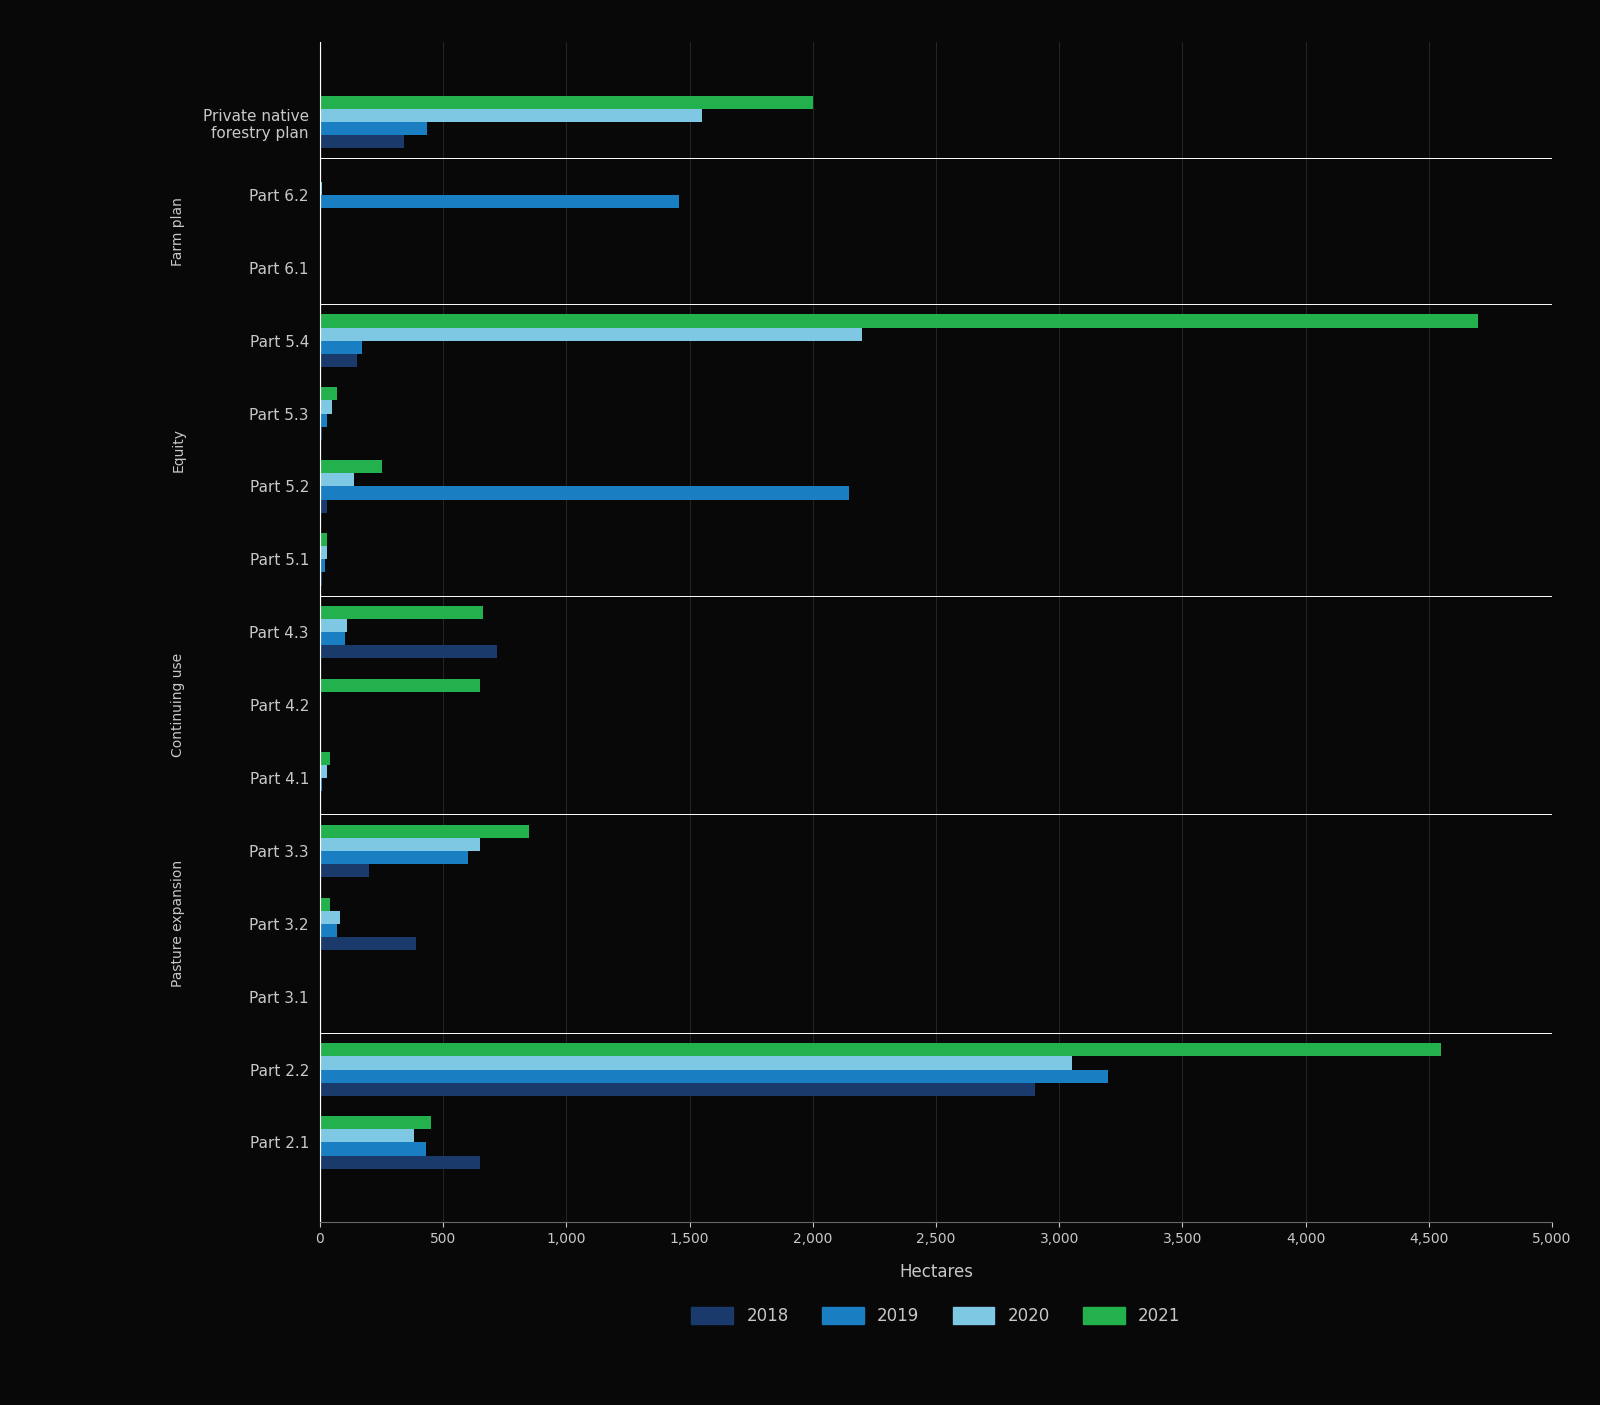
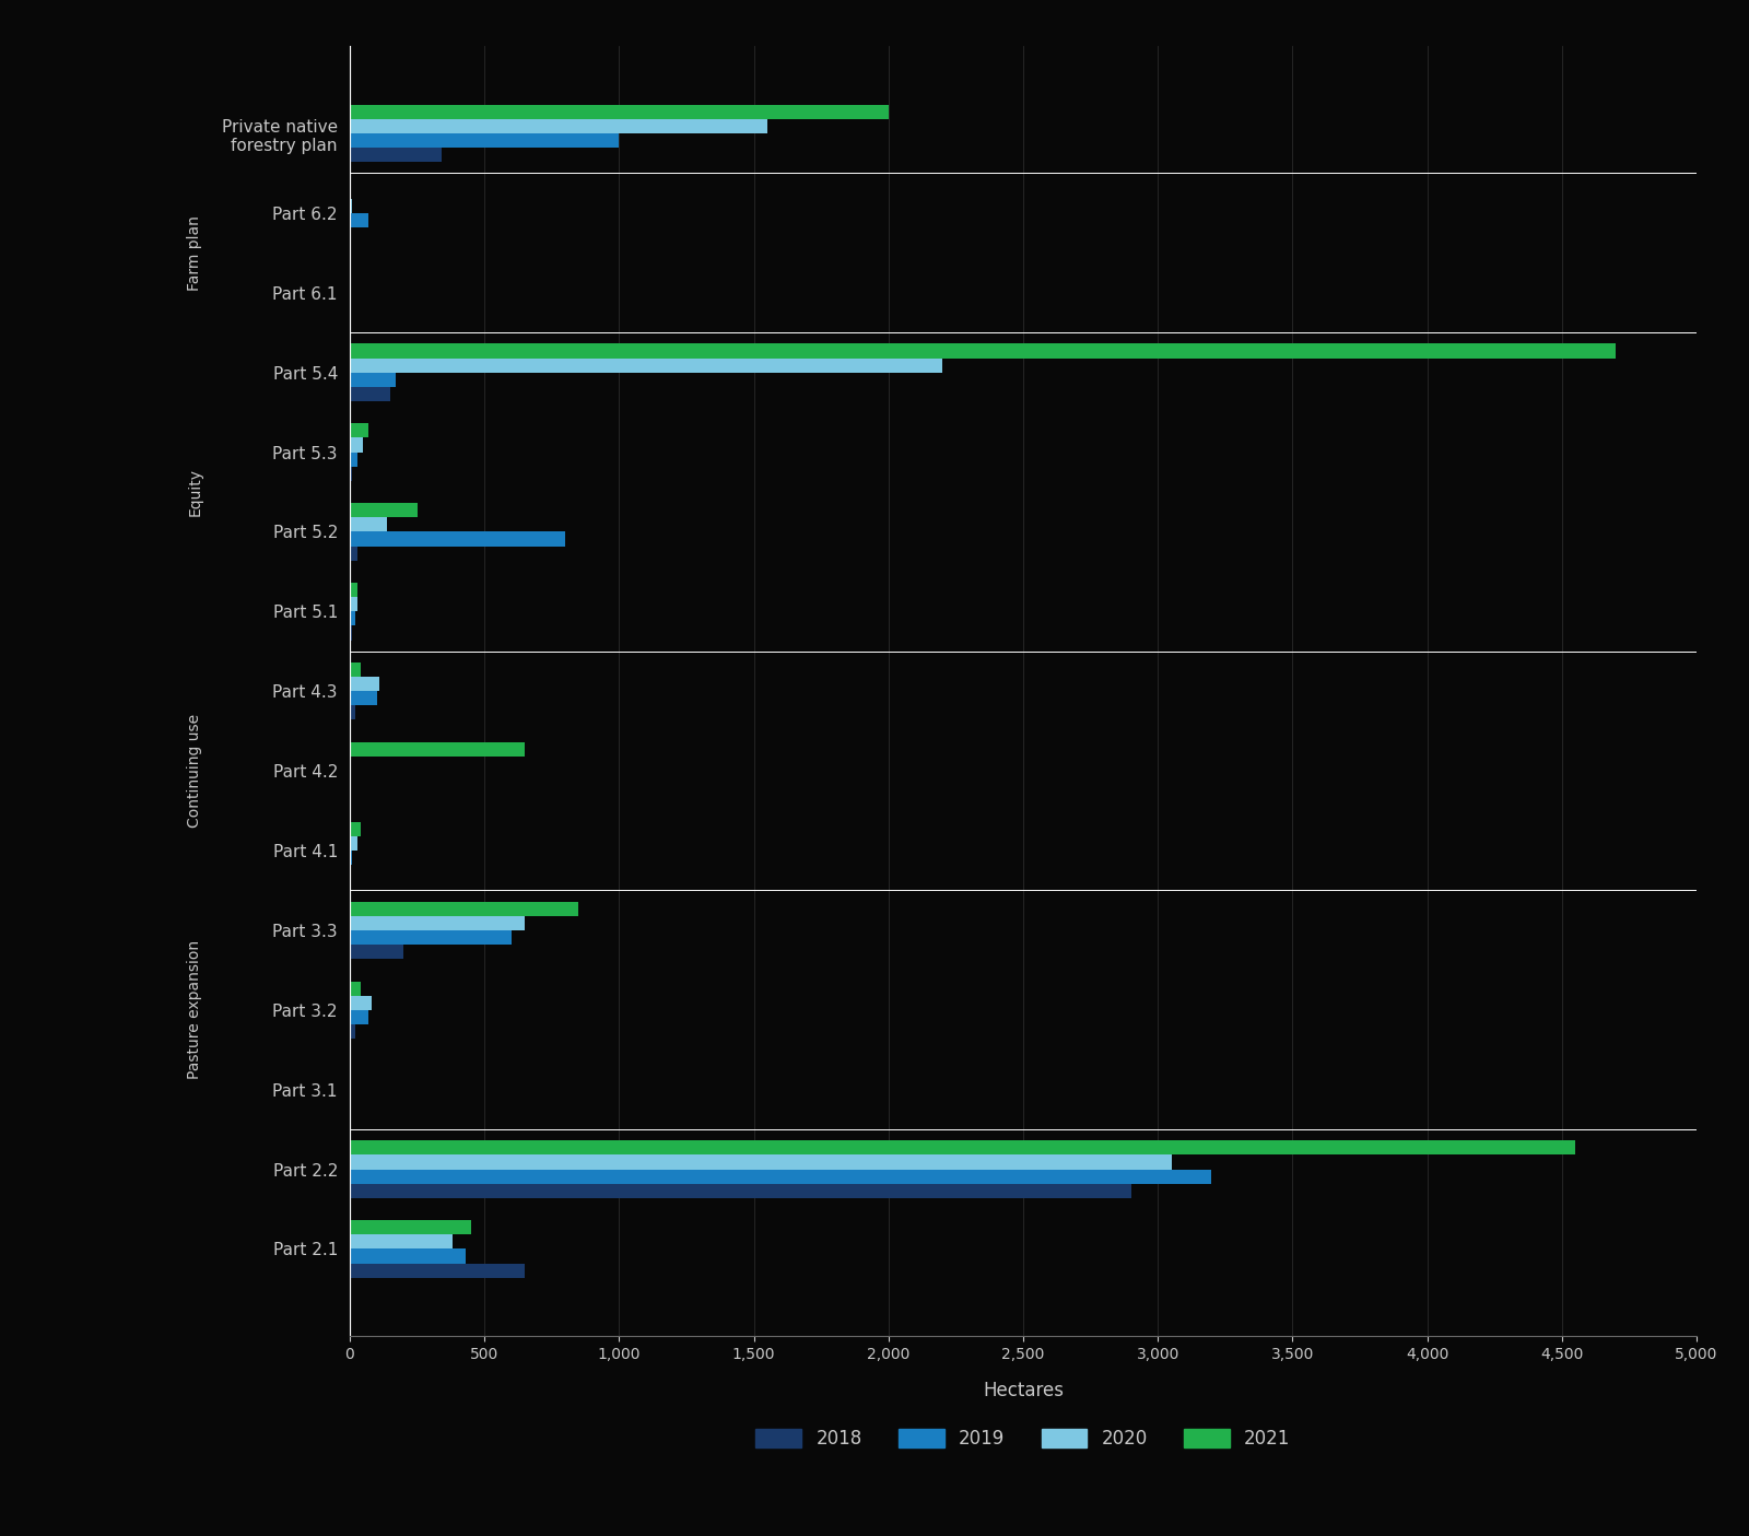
2019/Private native forestry plan: 435 -> 1,000
2019/Part 6.2: 1,455 -> 70
2019/Part 5.2: 2,145 -> 800
2021/Part 4.3: 660 -> 40
2018/Part 4.3: 720 -> 20
2018/Part 3.2: 390 -> 20
